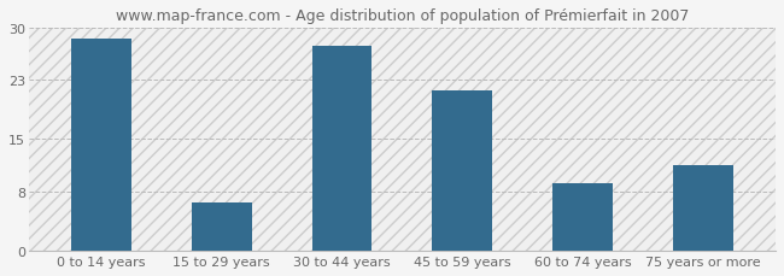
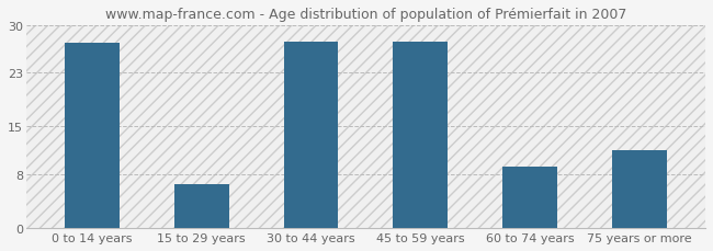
0 to 14 years: 28.5 -> 27.4
45 to 59 years: 21.5 -> 27.6
